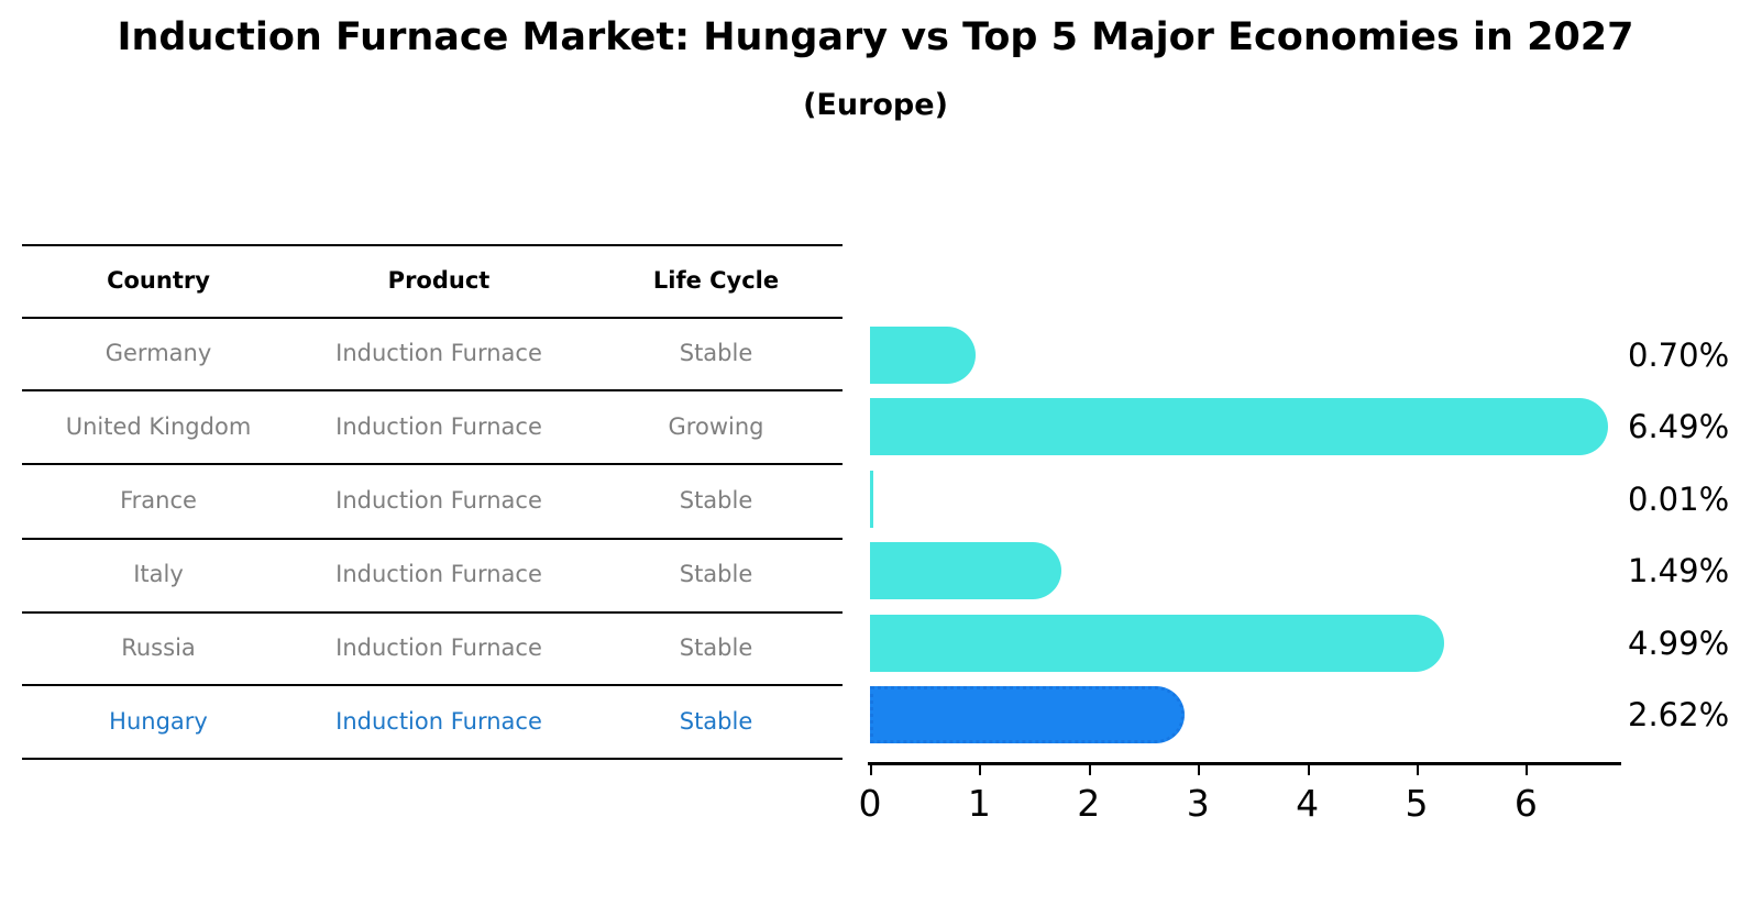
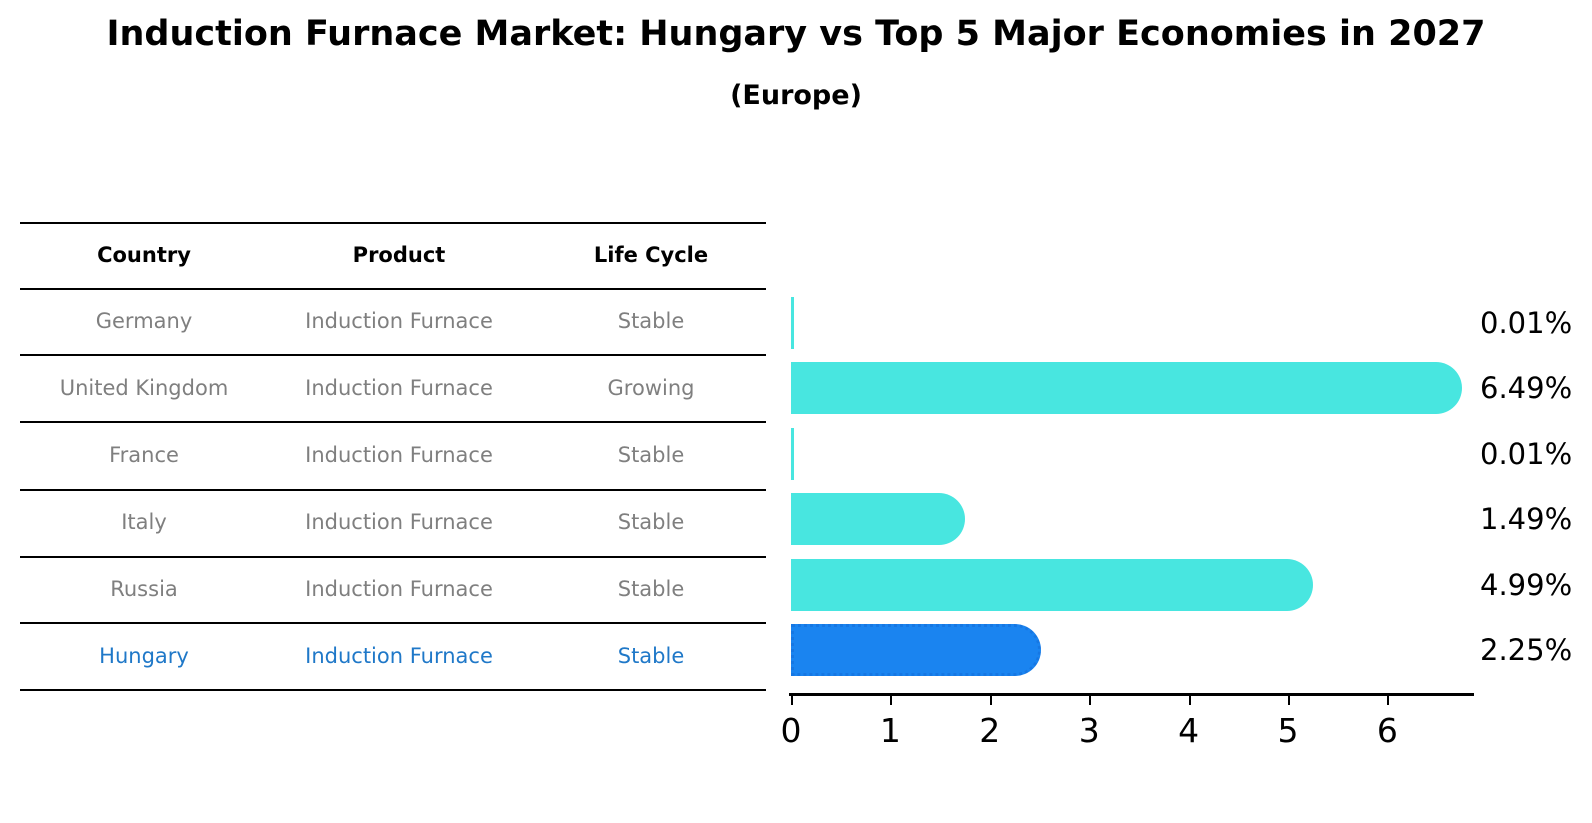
Germany: 0.70% -> 0.01%
Hungary: 2.62% -> 2.25%
